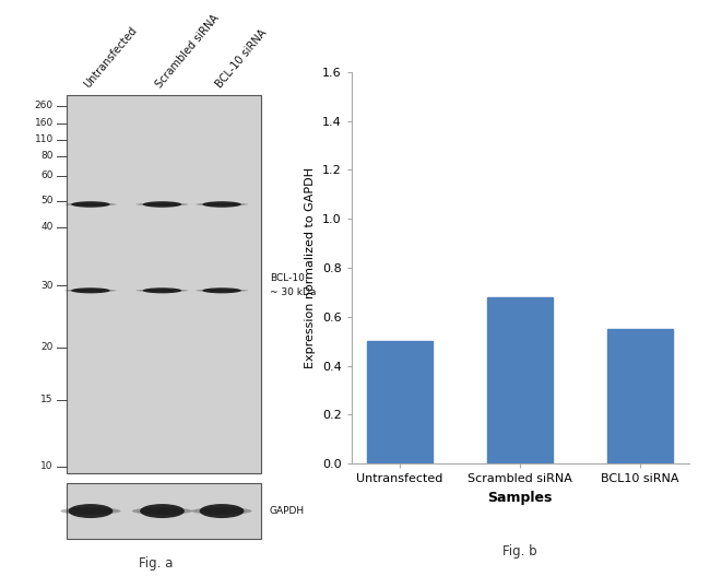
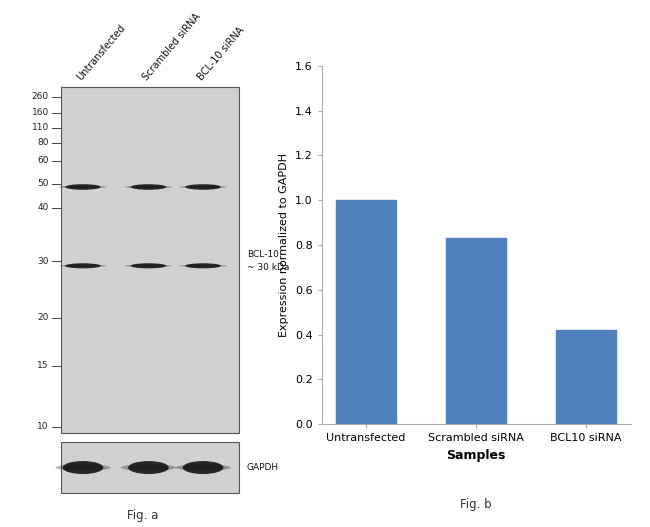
Untransfected: 0.50 -> 1.00
Scrambled siRNA: 0.68 -> 0.83
BCL10 siRNA: 0.55 -> 0.42
